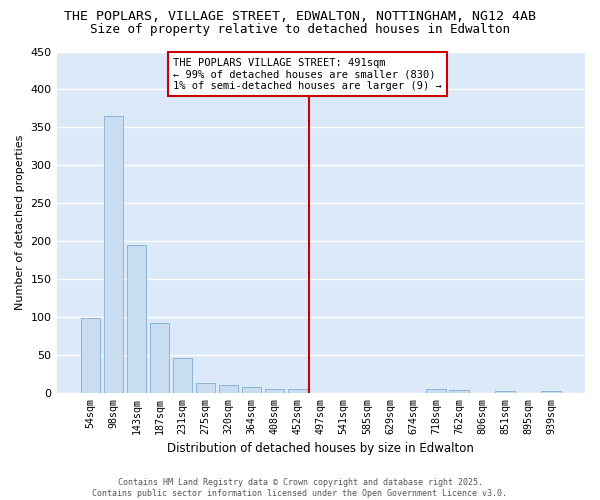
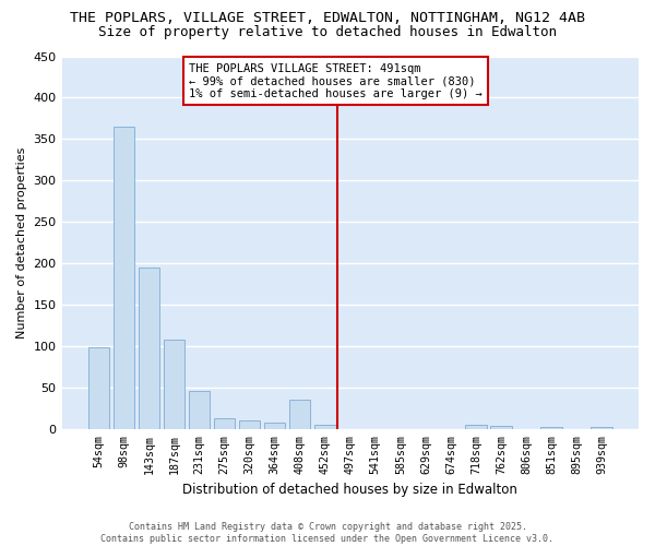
187sqm: 92 -> 108
408sqm: 5 -> 36
